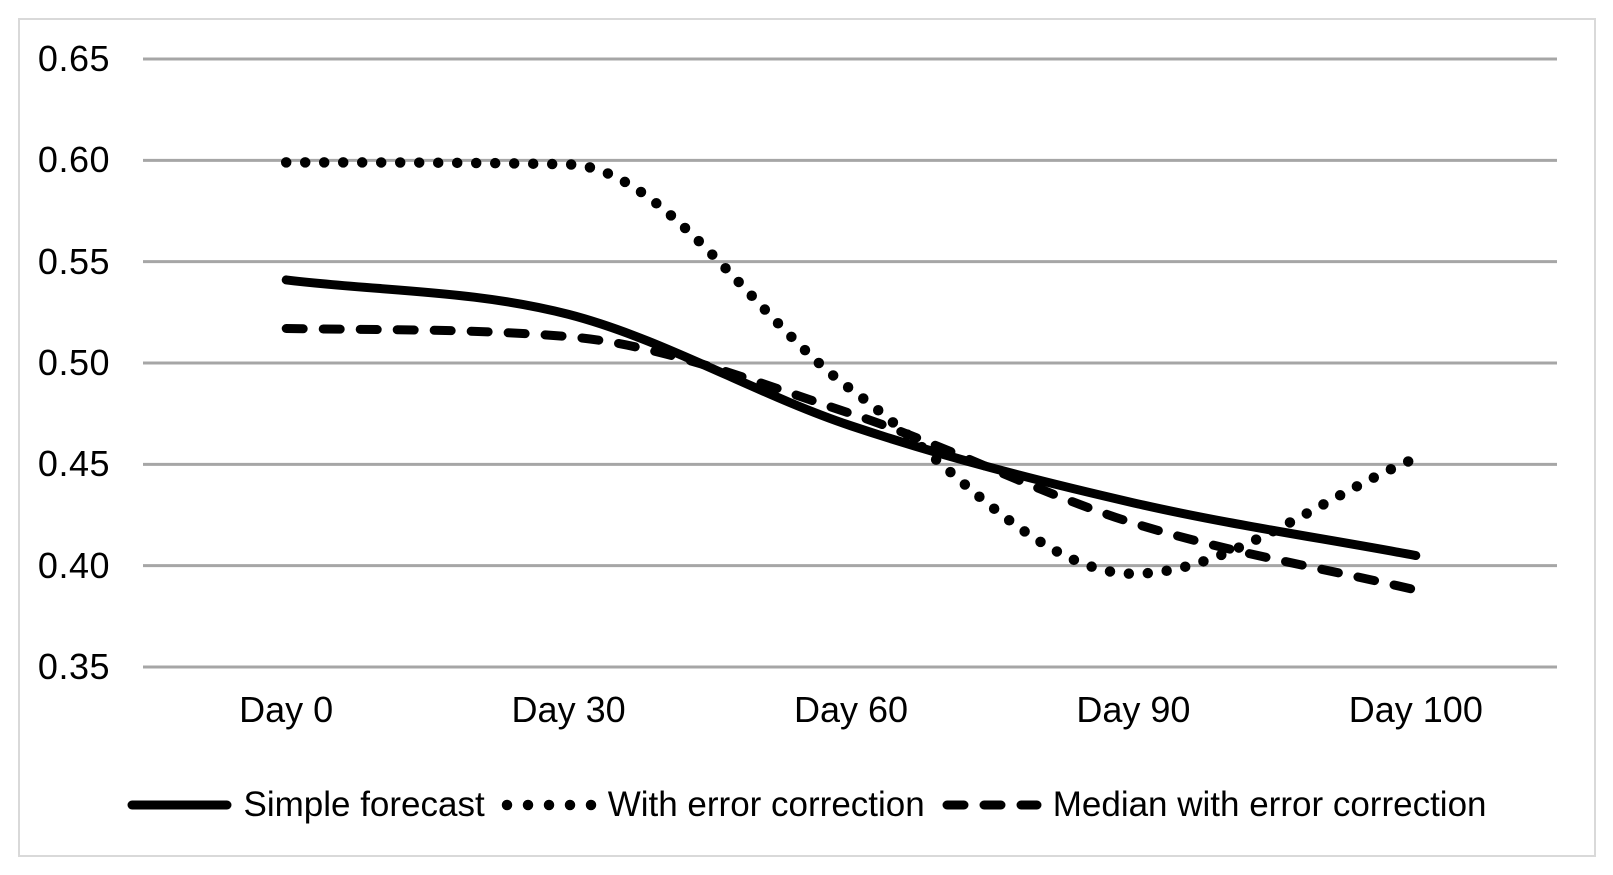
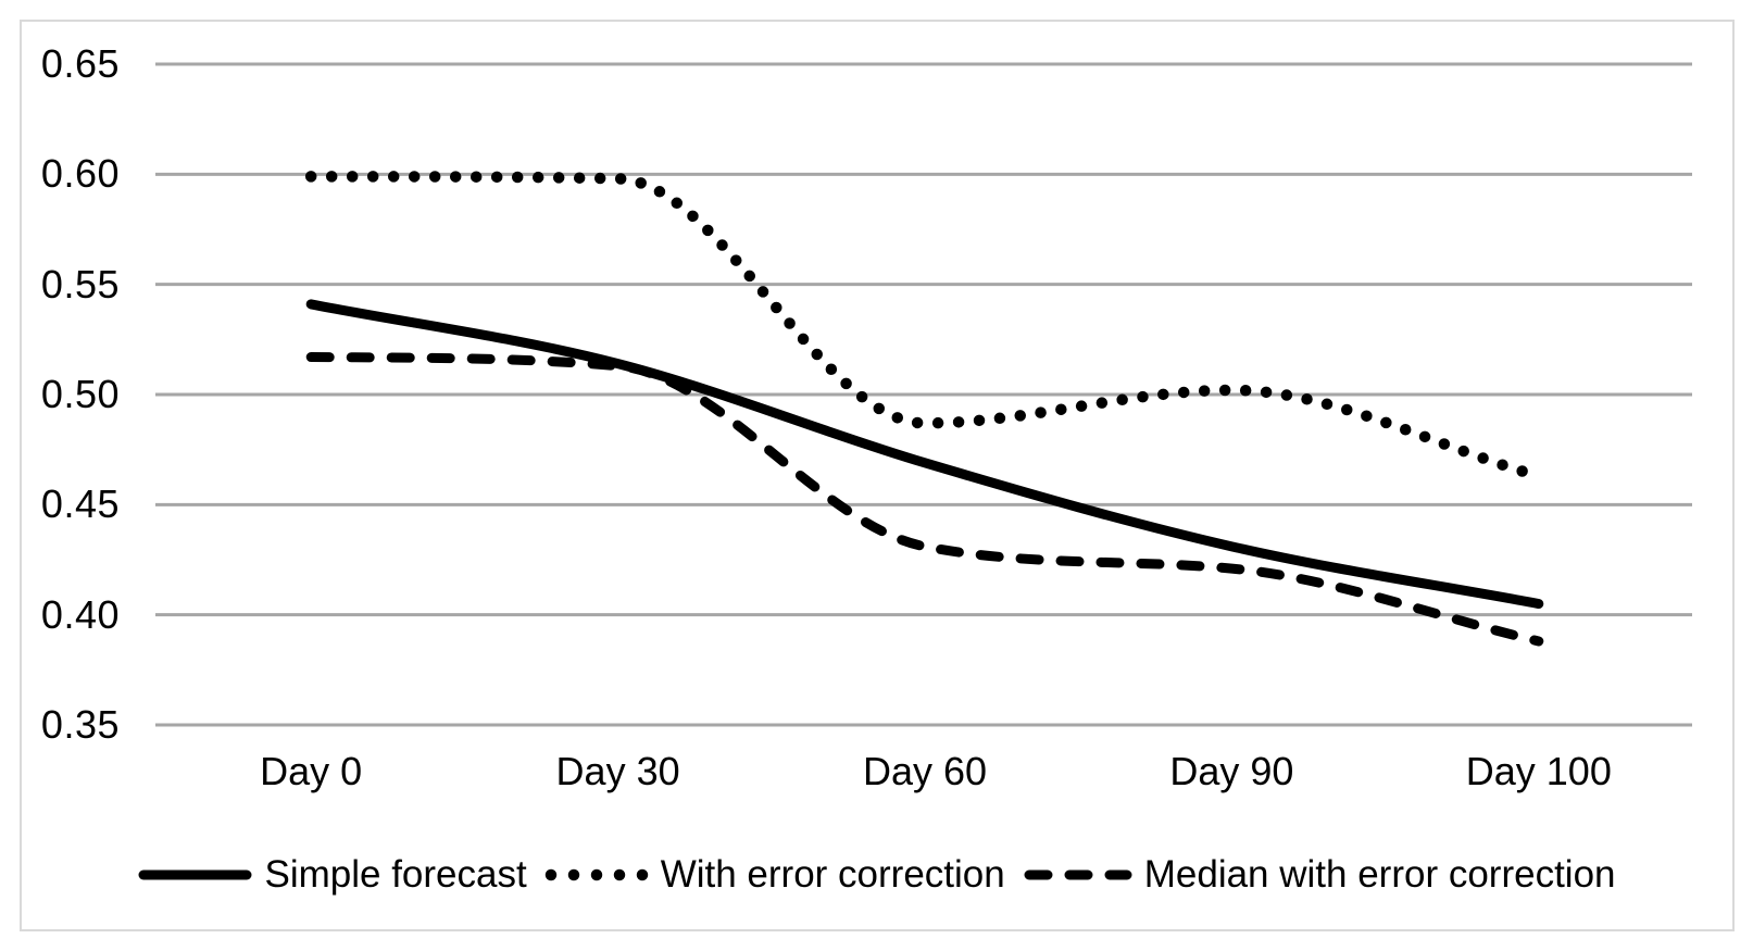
Simple forecast/Day 30: 0.524 -> 0.514
Median with error correction/Day 60: 0.475 -> 0.431
With error correction/Day 90: 0.396 -> 0.502
With error correction/Day 100: 0.453 -> 0.463
